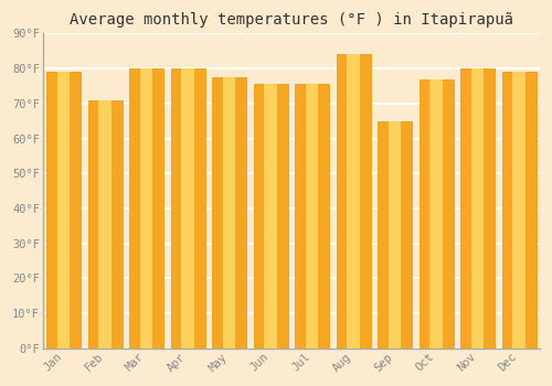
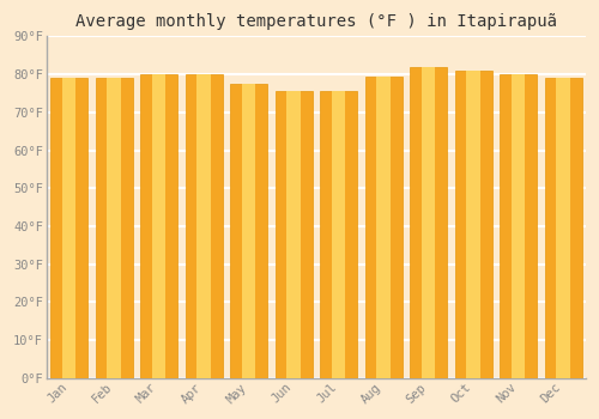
Feb: 71.0°F -> 79.0°F
Aug: 84.0°F -> 79.5°F
Sep: 65.0°F -> 82.0°F
Oct: 77.0°F -> 81.0°F
